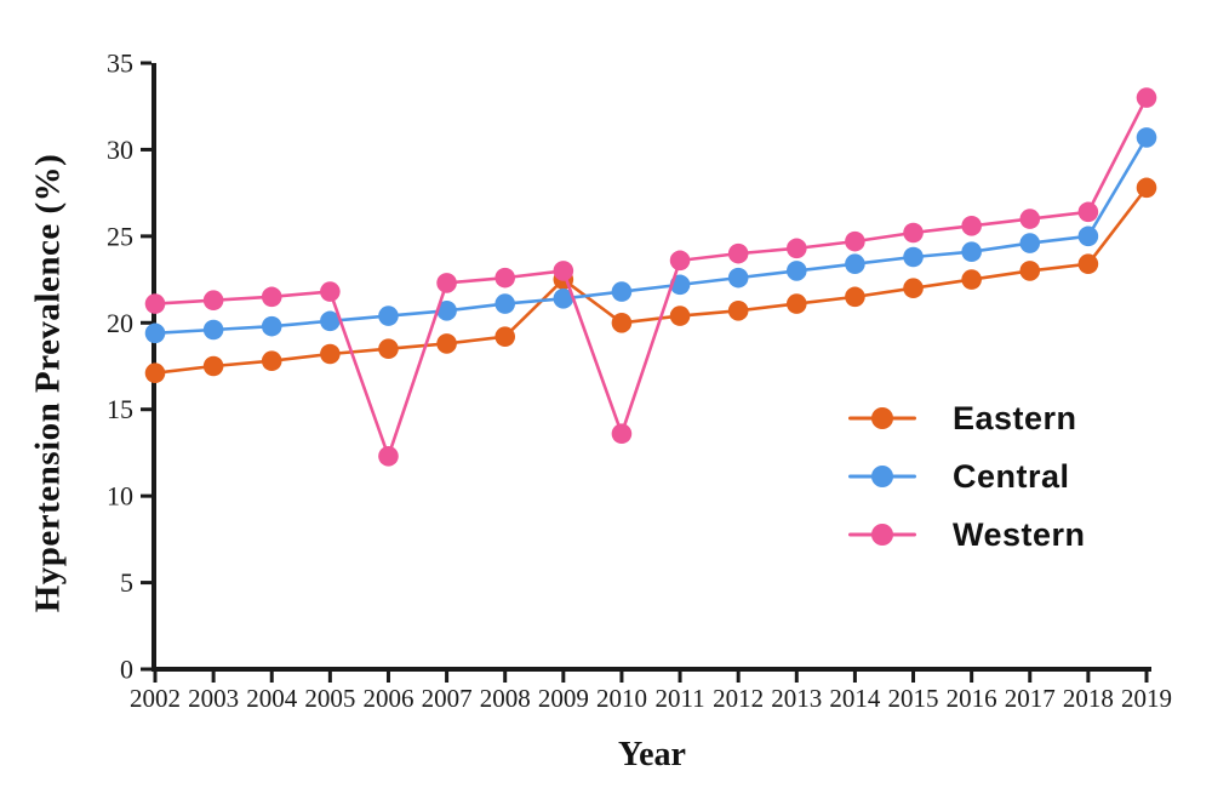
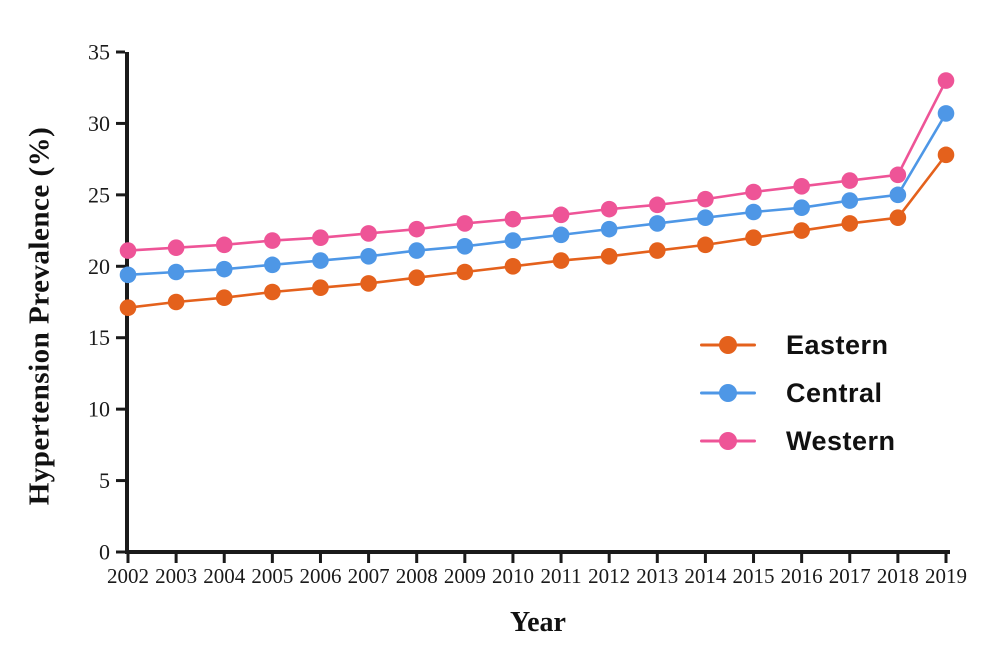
Western/2006: 12.3 -> 22.0
Eastern/2009: 22.5 -> 19.6
Western/2010: 13.6 -> 23.3
